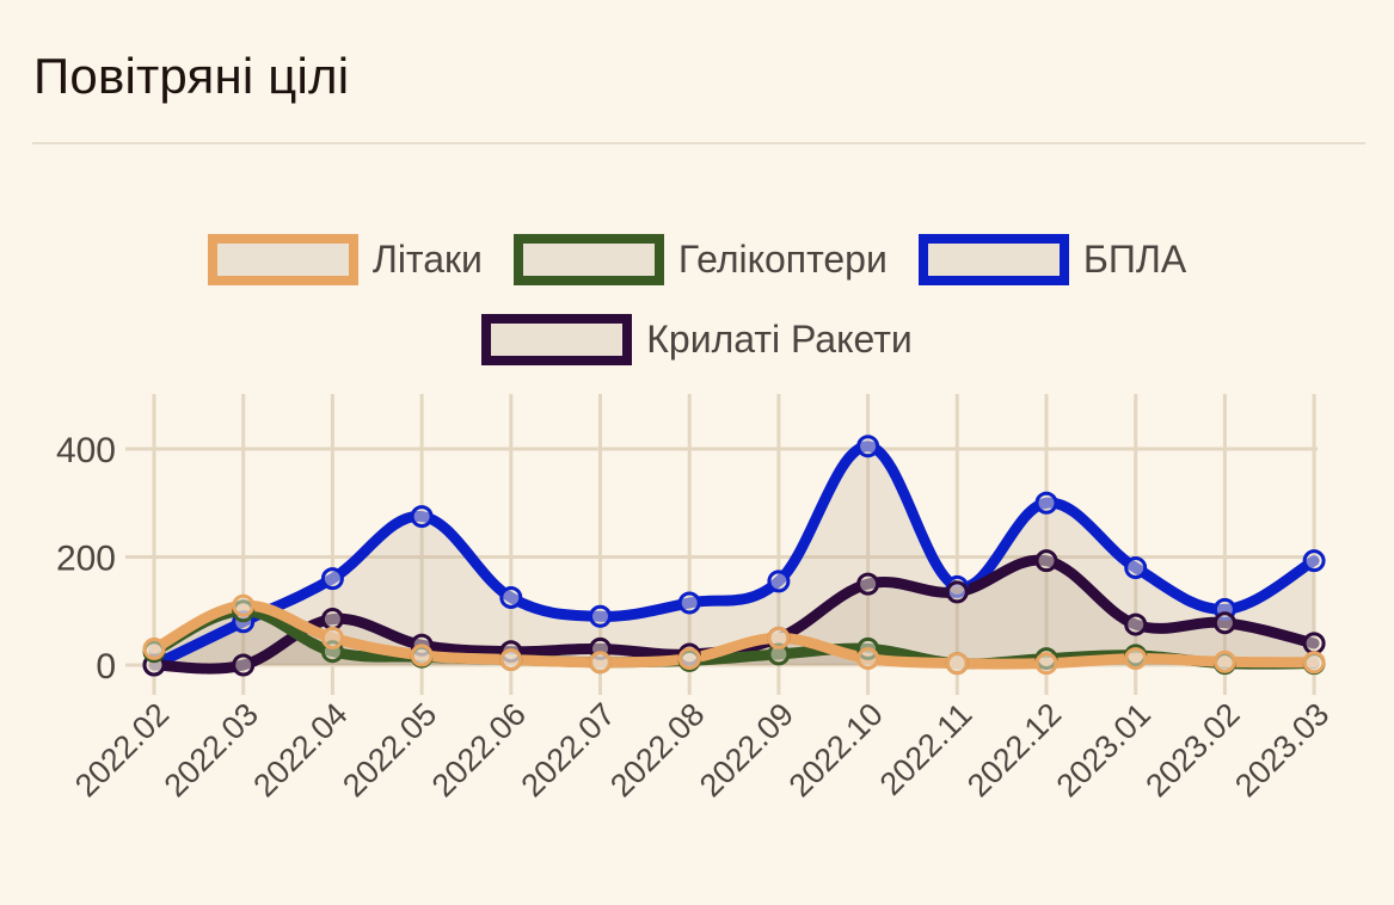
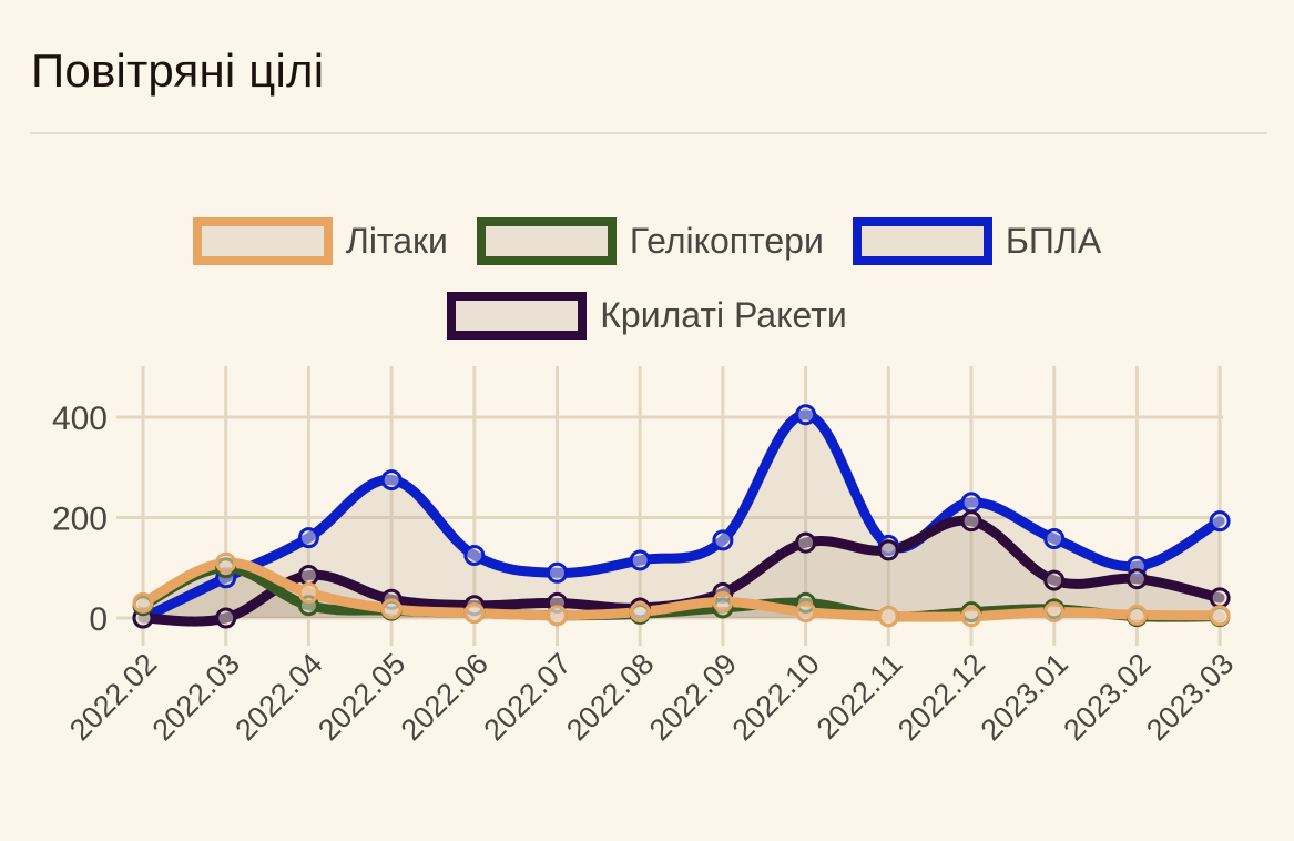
Літаки/2022.09: 50 -> 30
БПЛА/2022.12: 300 -> 230
БПЛА/2023.01: 180 -> 160
